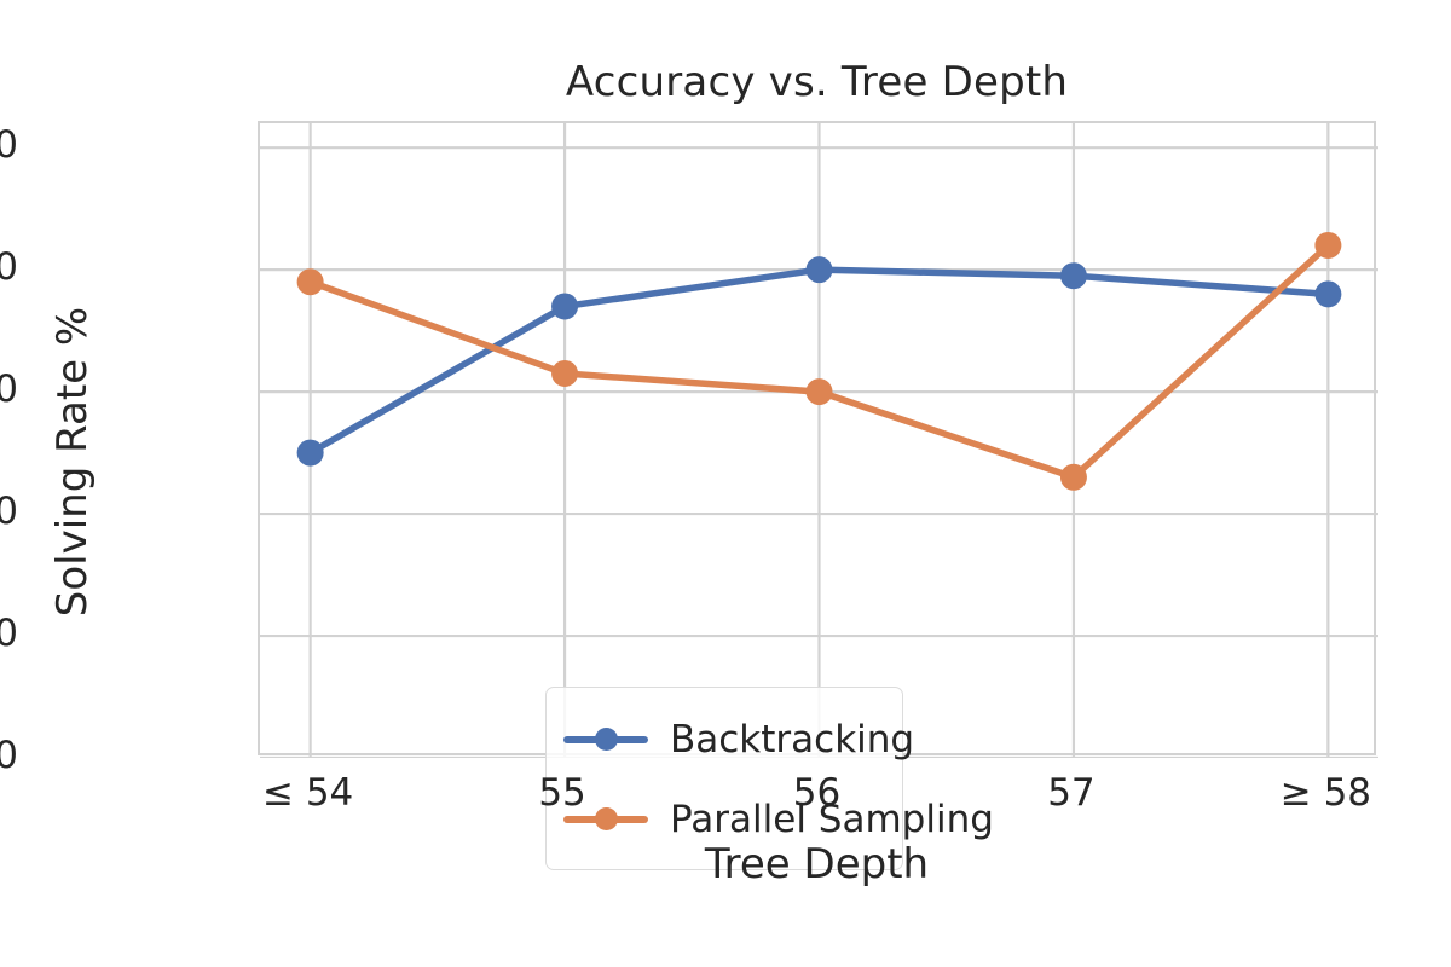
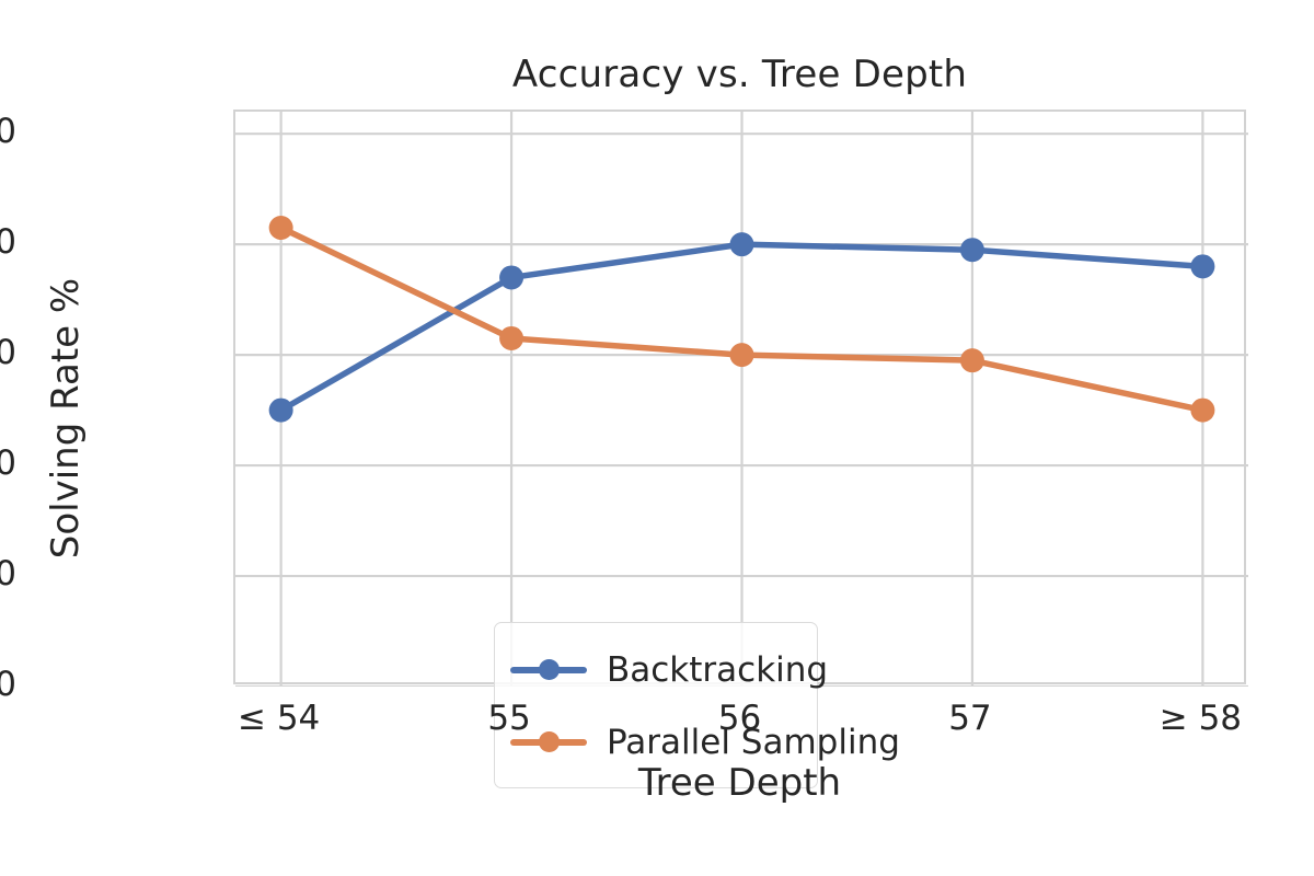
Parallel Sampling/≤ 54: 78 -> 83
Parallel Sampling/57: 46 -> 59
Parallel Sampling/≥ 58: 84 -> 50
